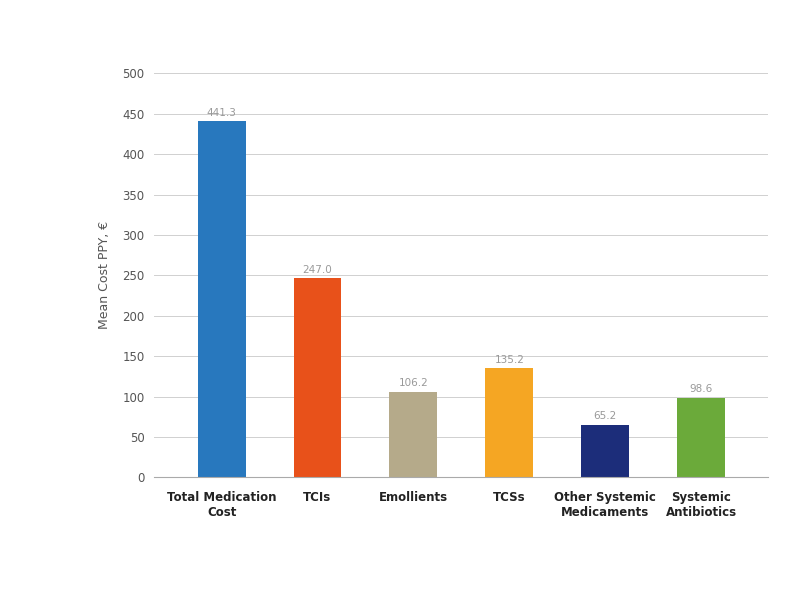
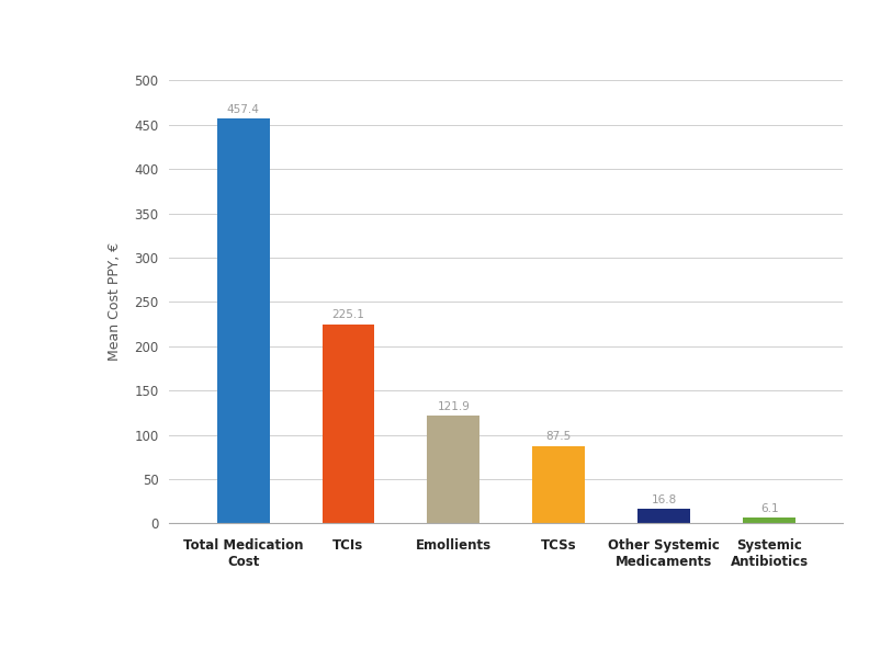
Total Medication Cost: 441.3 -> 457.4
TCIs: 247.0 -> 225.1
Emollients: 106.2 -> 121.9
TCSs: 135.2 -> 87.5
Other Systemic Medicaments: 65.2 -> 16.8
Systemic Antibiotics: 98.6 -> 6.1
